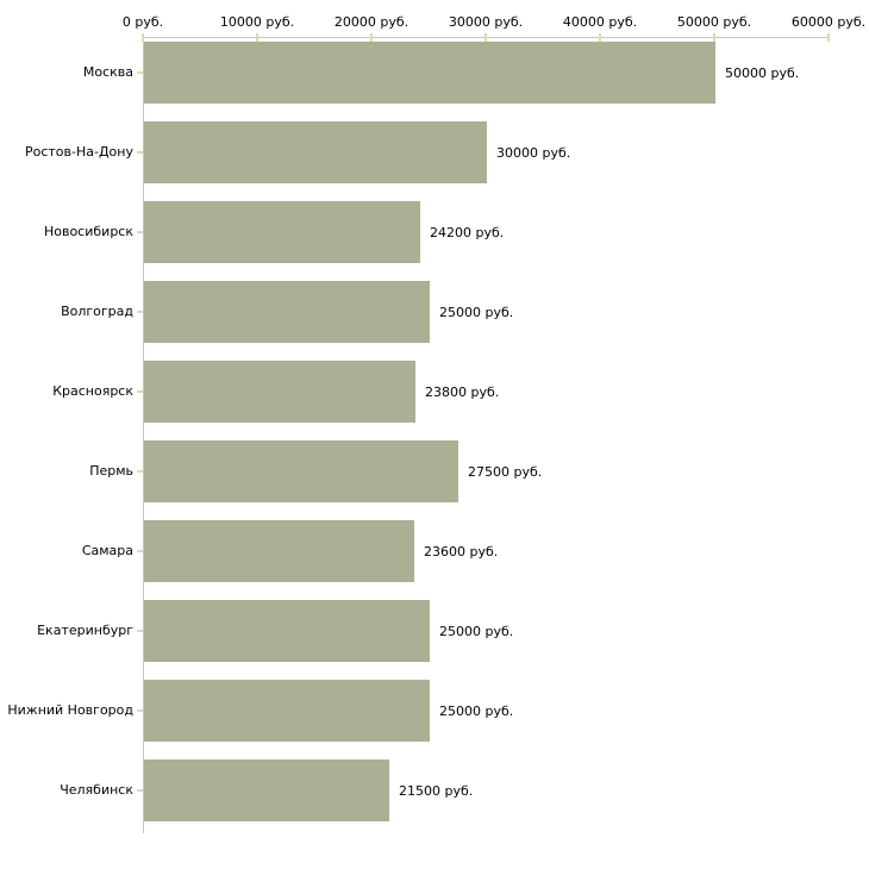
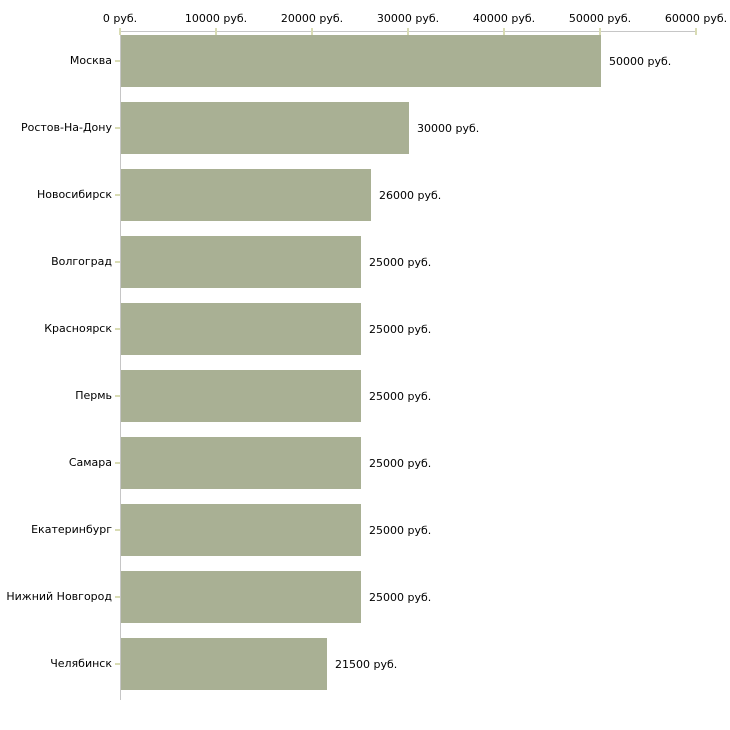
Новосибирск: 24200 -> 26000
Красноярск: 23800 -> 25000
Пермь: 27500 -> 25000
Самара: 23600 -> 25000
